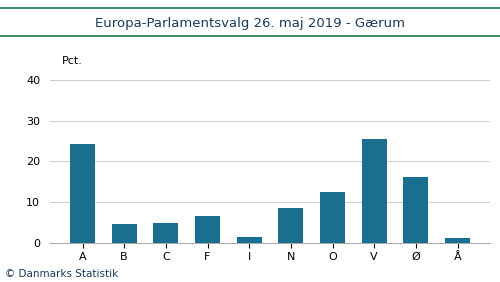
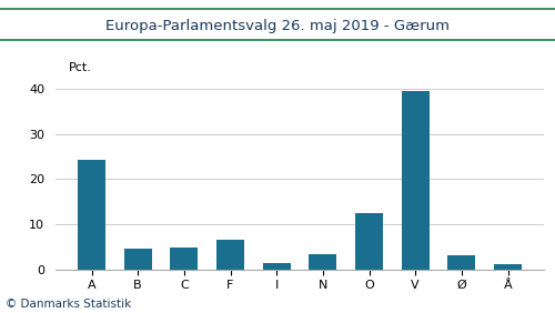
N: 8.5 -> 3.3
V: 25.5 -> 39.5
Ø: 16.0 -> 3.2
